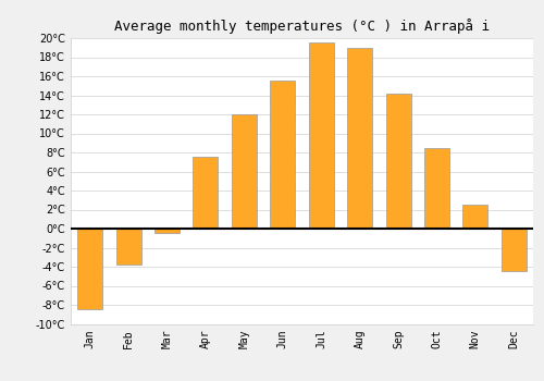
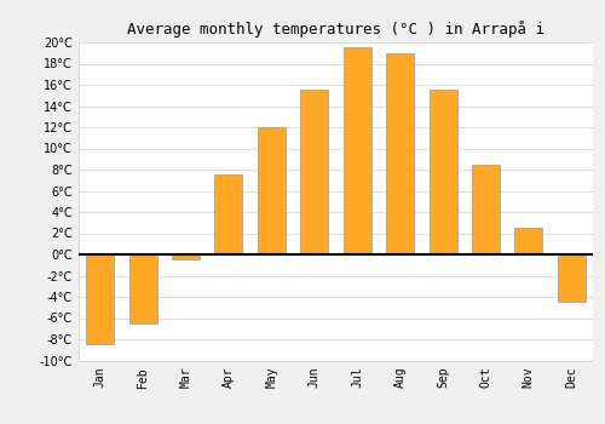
Feb: -3.8°C -> -6.5°C
Sep: 14.2°C -> 15.5°C
